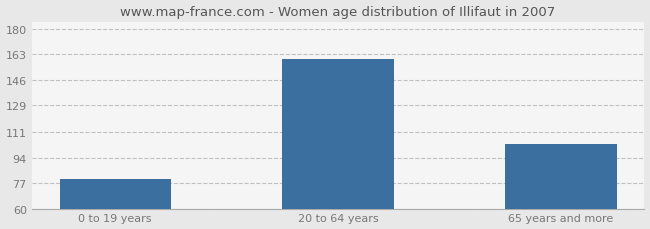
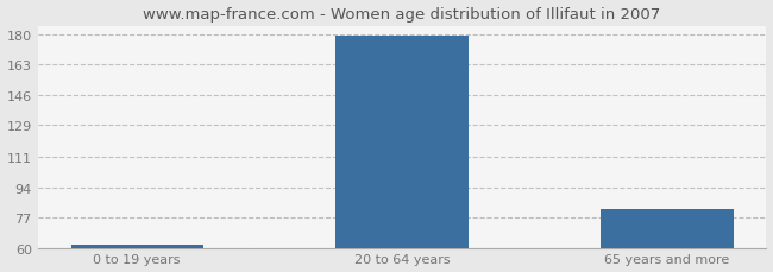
0 to 19 years: 80 -> 62
20 to 64 years: 160 -> 179
65 years and more: 103 -> 82
